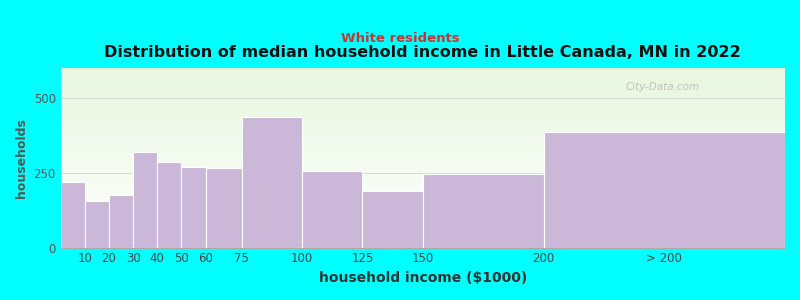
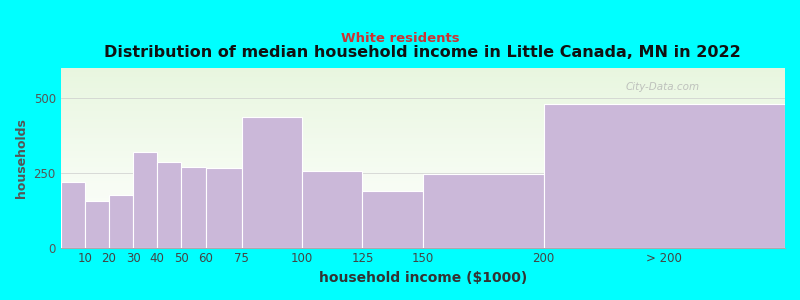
> 200: 385 -> 480
